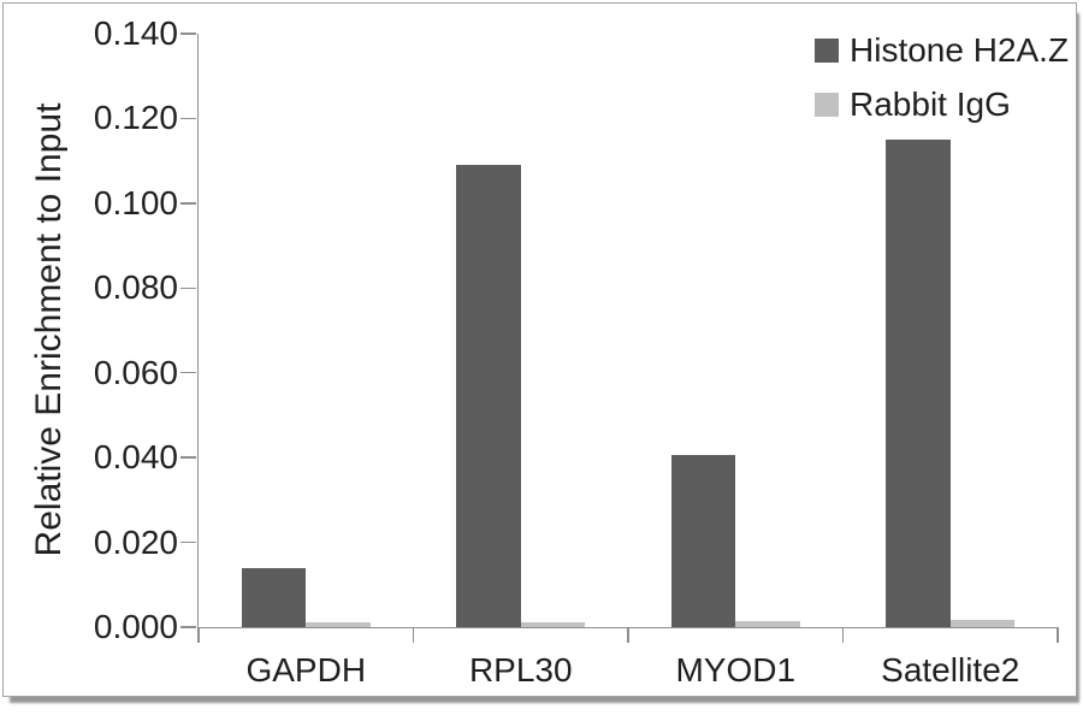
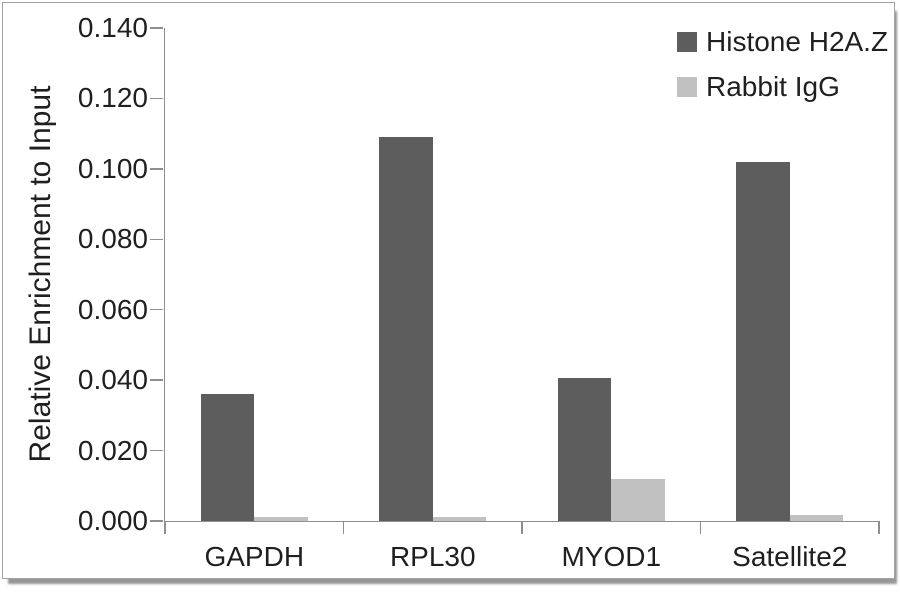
Histone H2A.Z/GAPDH: 0.014 -> 0.036
Rabbit IgG/MYOD1: 0.001 -> 0.012
Histone H2A.Z/Satellite2: 0.115 -> 0.102
